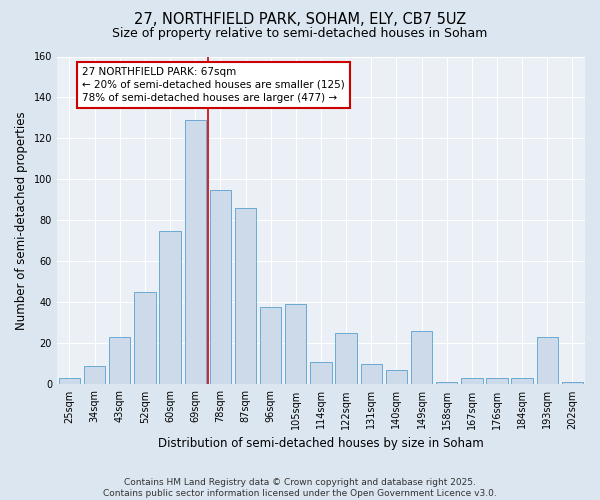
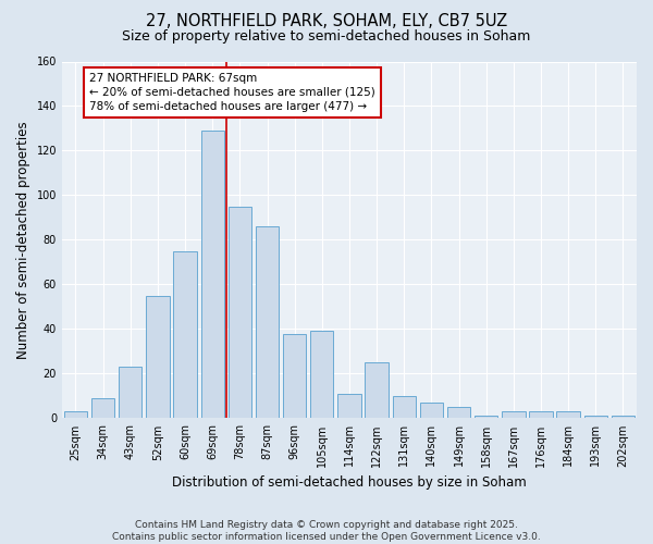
52sqm: 45 -> 55
149sqm: 26 -> 5
193sqm: 23 -> 1
